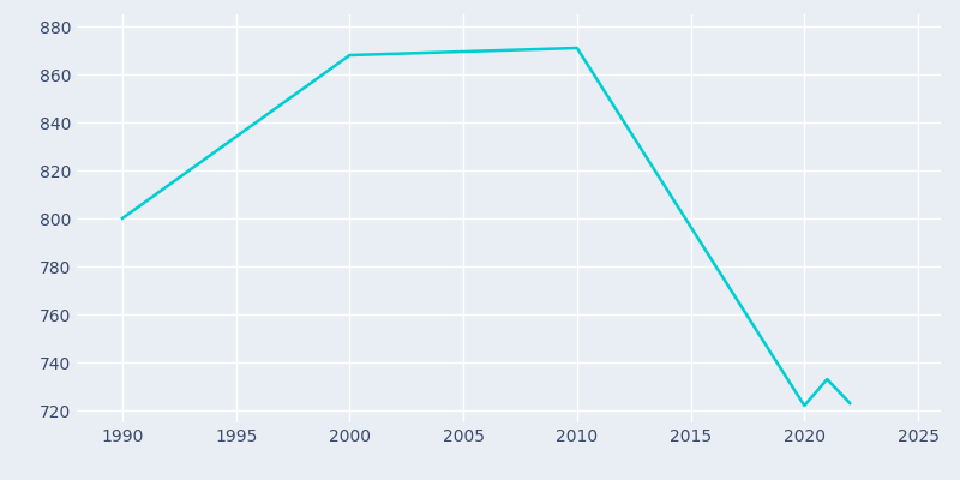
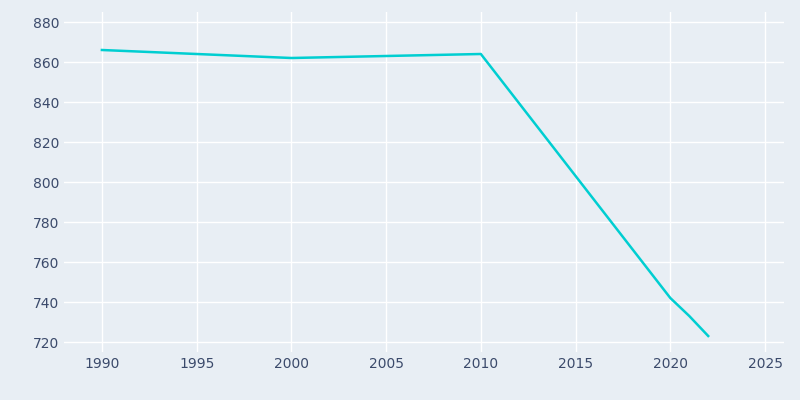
1990: 800 -> 866
2000: 868 -> 862
2010: 871 -> 864
2020: 722 -> 742
